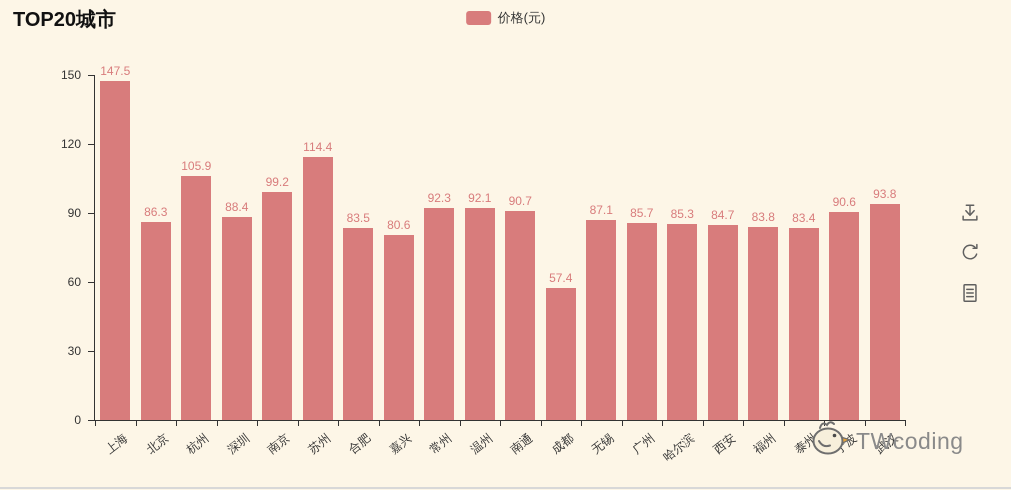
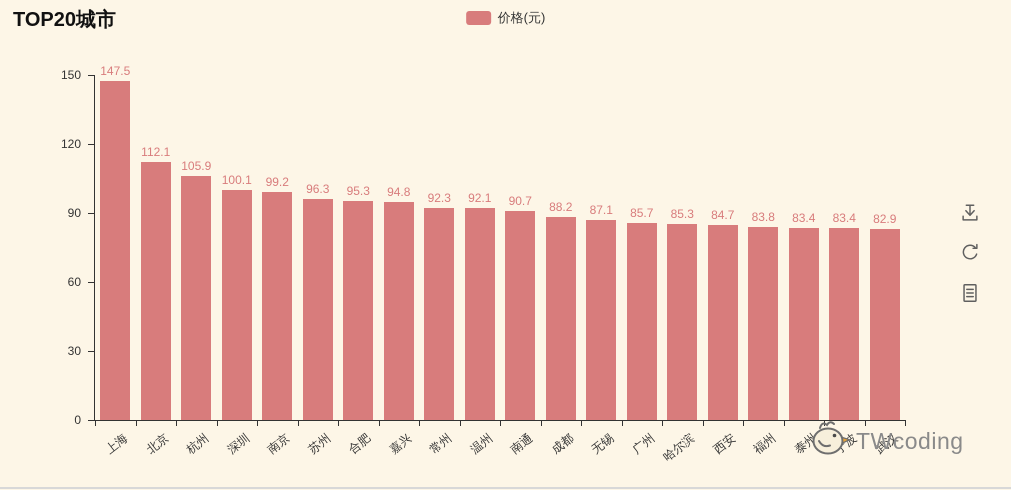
北京: 86.3 -> 112.1
深圳: 88.4 -> 100.1
苏州: 114.4 -> 96.3
合肥: 83.5 -> 95.3
嘉兴: 80.6 -> 94.8
成都: 57.4 -> 88.2
宁波: 90.6 -> 83.4
武汉: 93.8 -> 82.9
